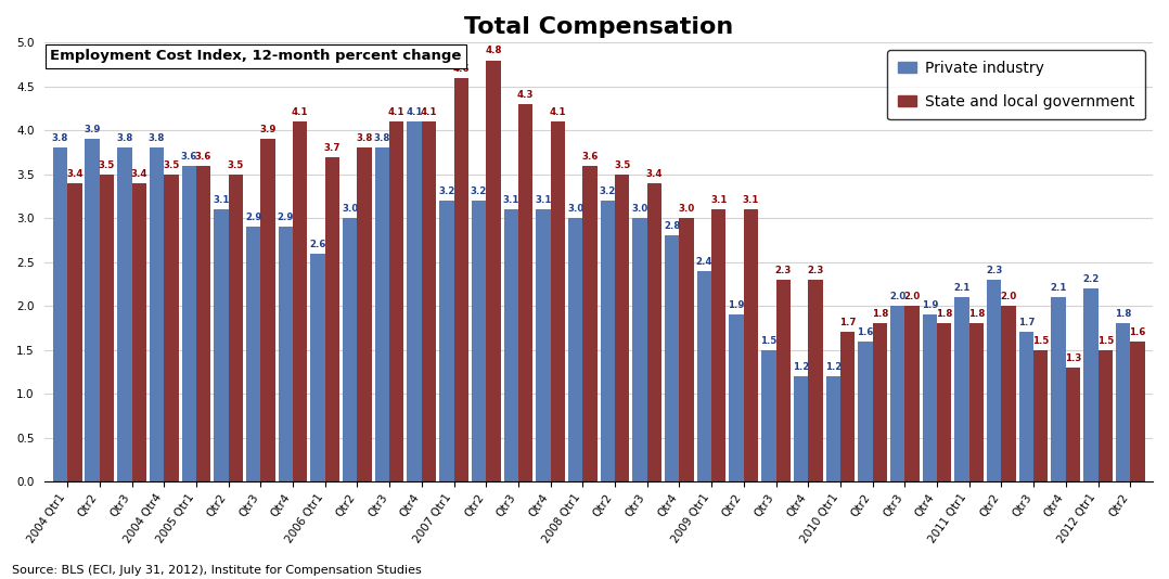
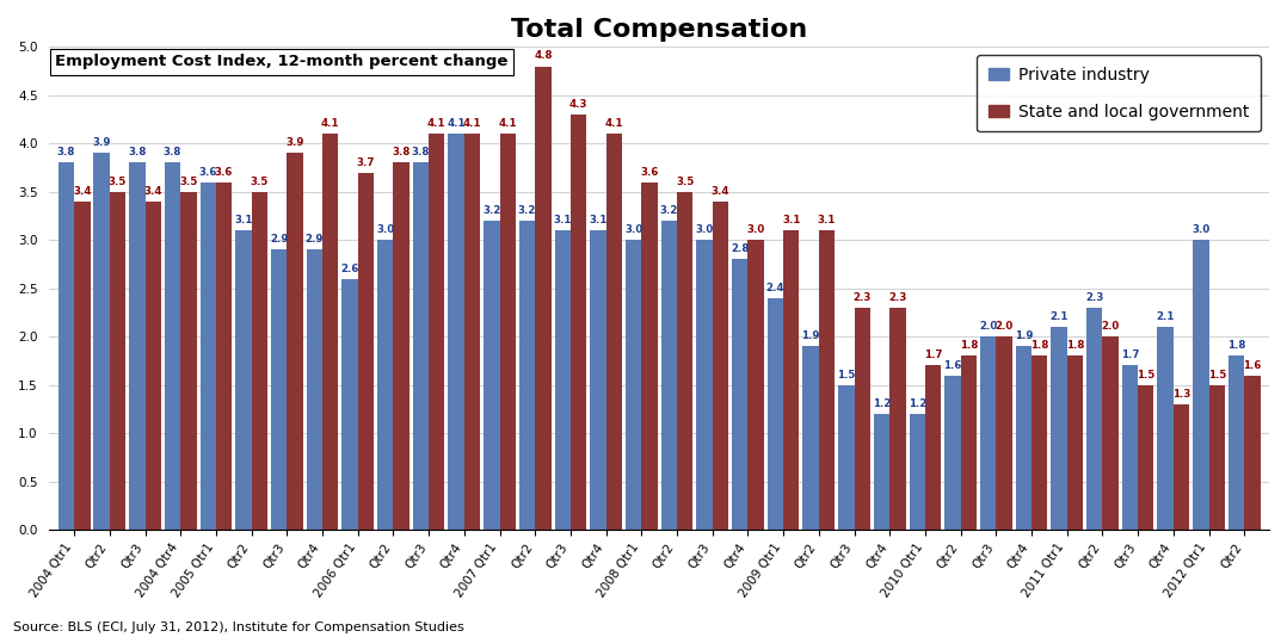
State and local government/2007 Qtr1: 4.6 -> 4.1
Private industry/2012 Qtr1: 2.2 -> 3.0
